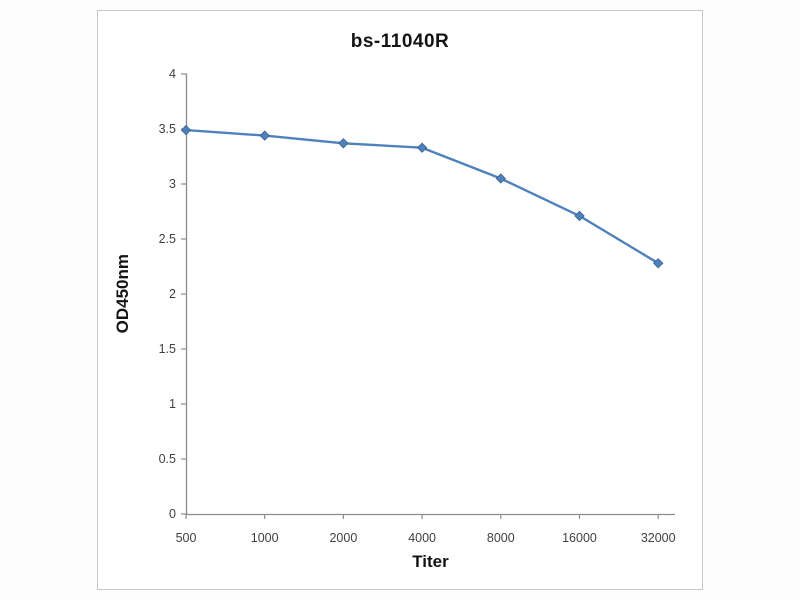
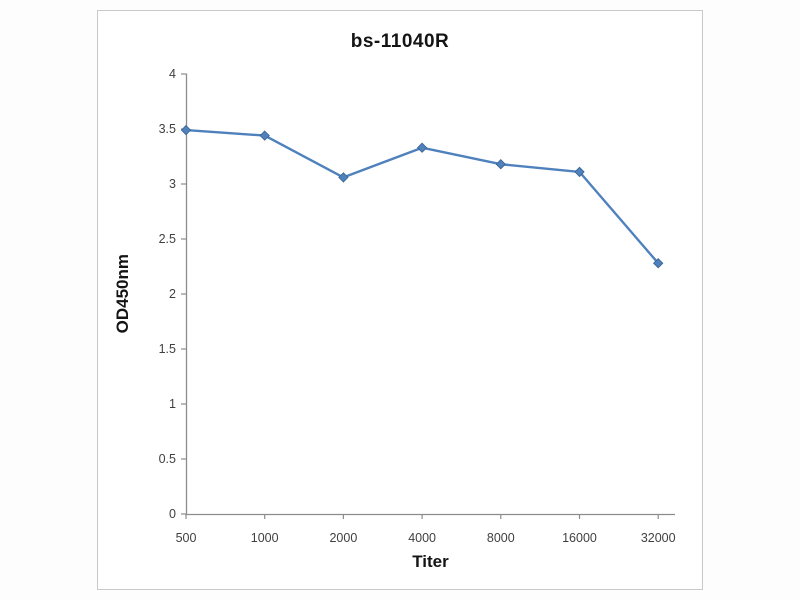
2000: 3.37 -> 3.06
8000: 3.05 -> 3.18
16000: 2.71 -> 3.11
